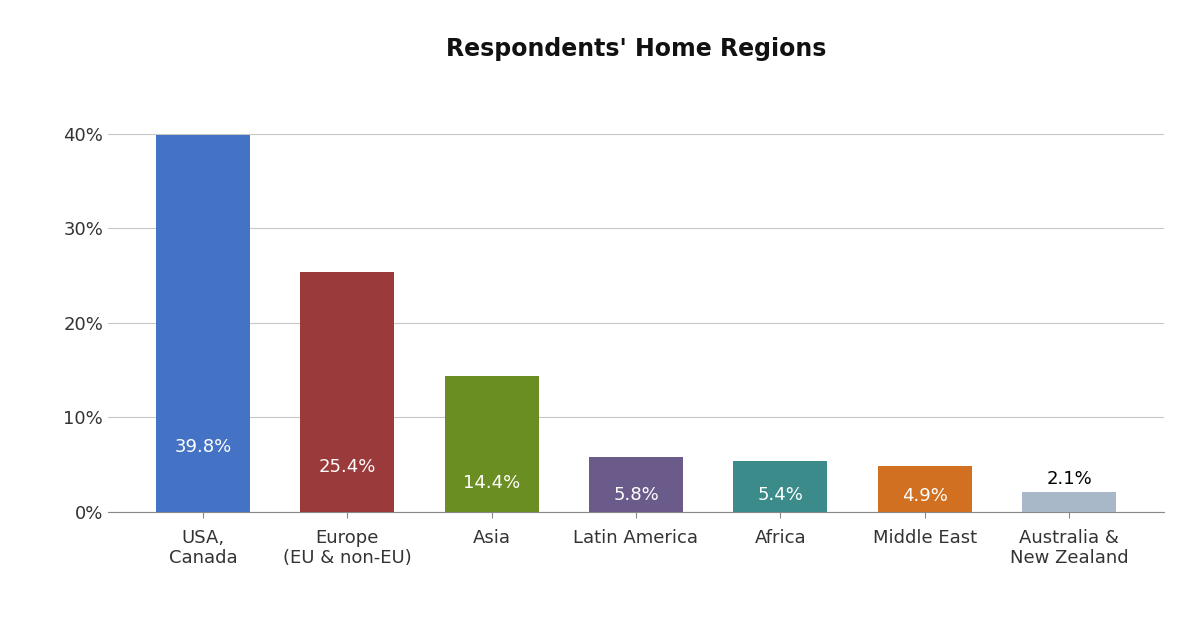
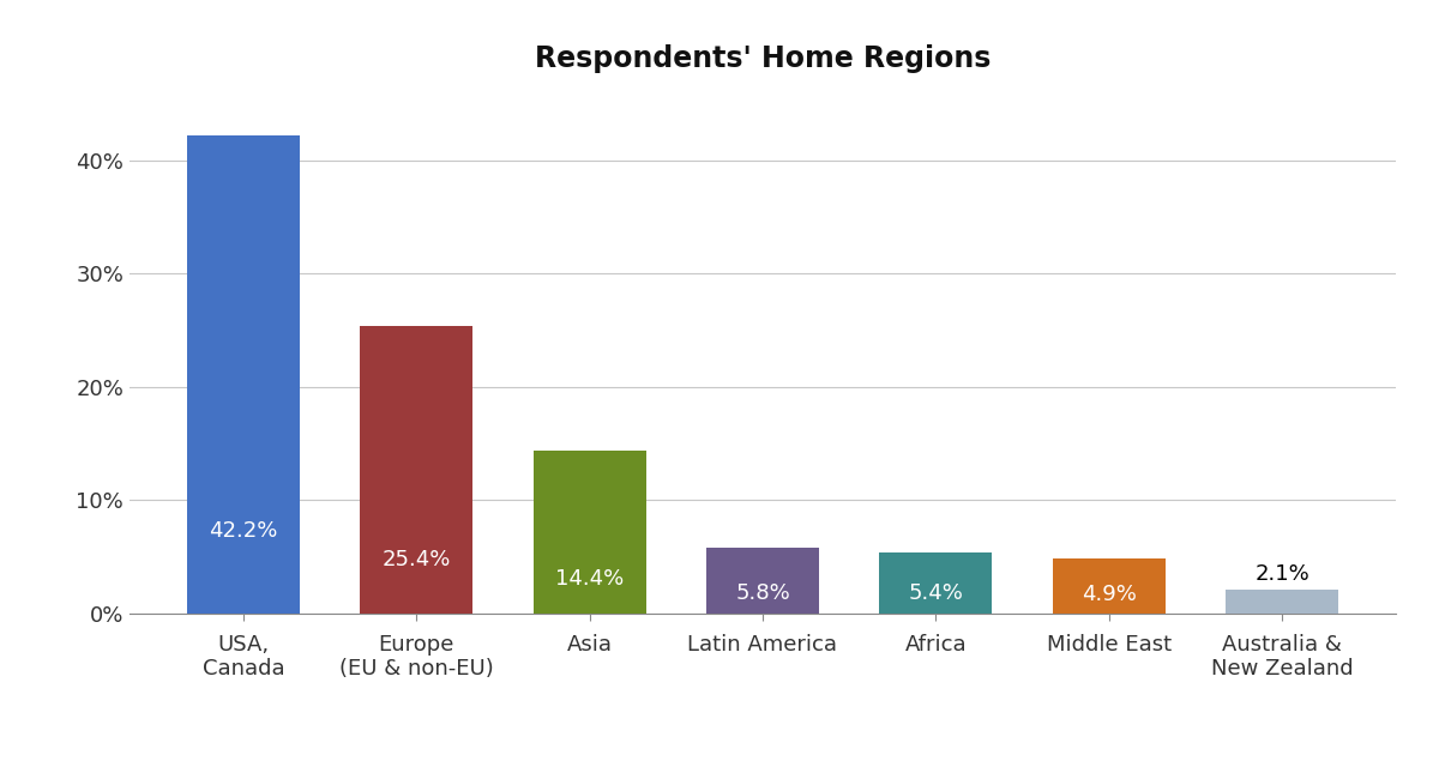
USA, Canada: 39.8% -> 42.2%
